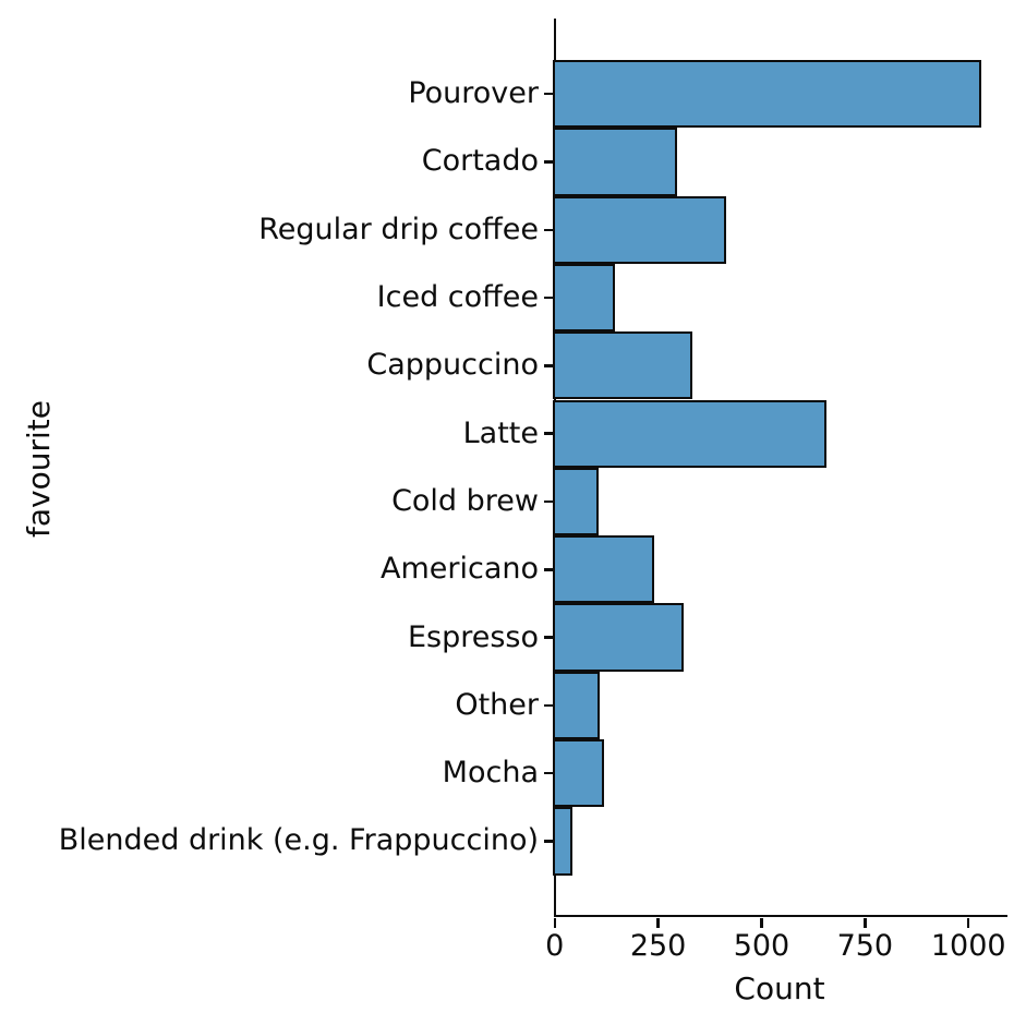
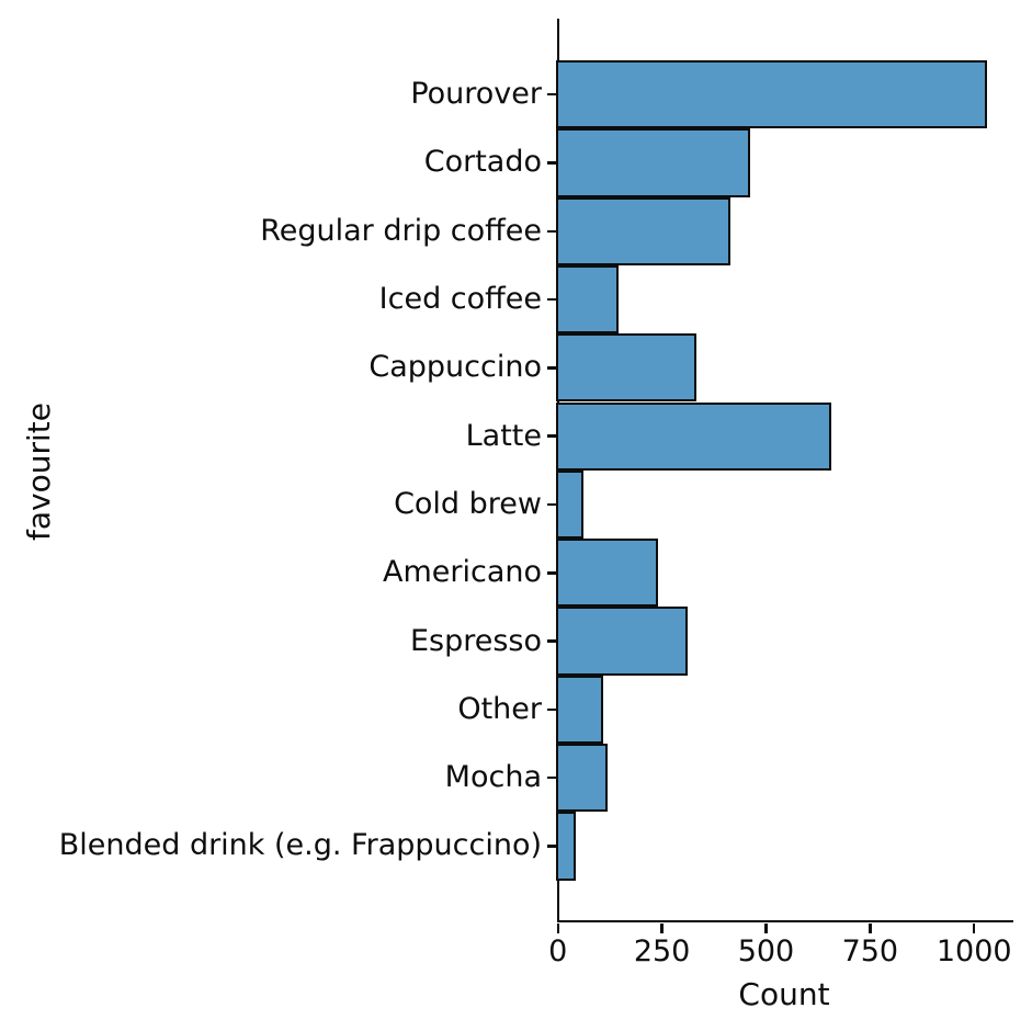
Cortado: 290 -> 460
Cold brew: 100 -> 60
